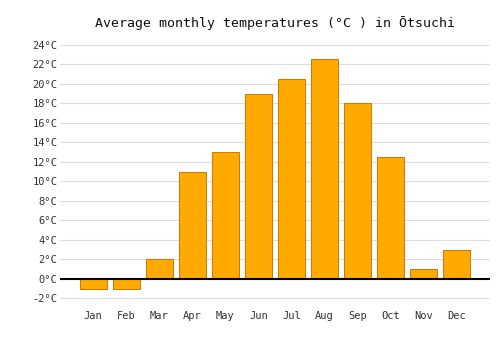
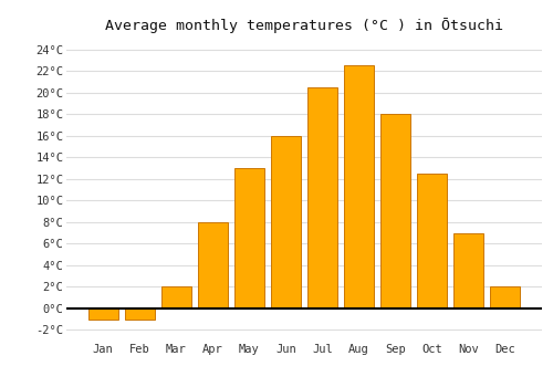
Apr: 11.0°C -> 8.0°C
Jun: 19.0°C -> 16.0°C
Nov: 1.0°C -> 7.0°C
Dec: 3.0°C -> 2.0°C
